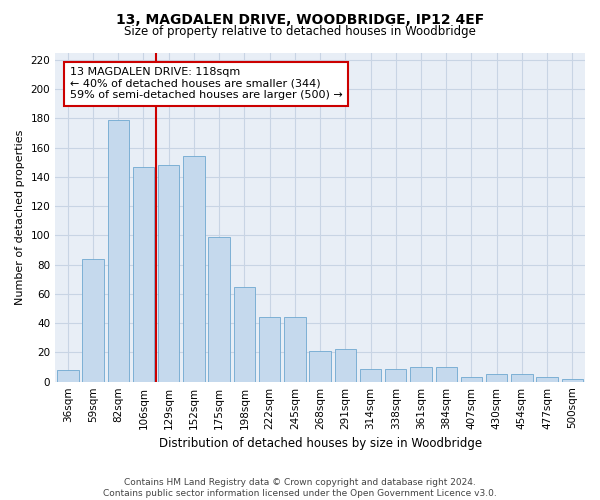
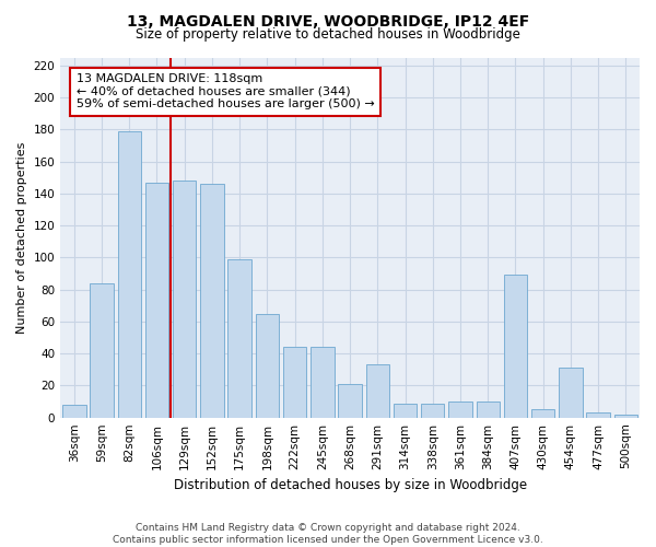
152sqm: 154 -> 146
291sqm: 22 -> 33
407sqm: 3 -> 89
454sqm: 5 -> 31
